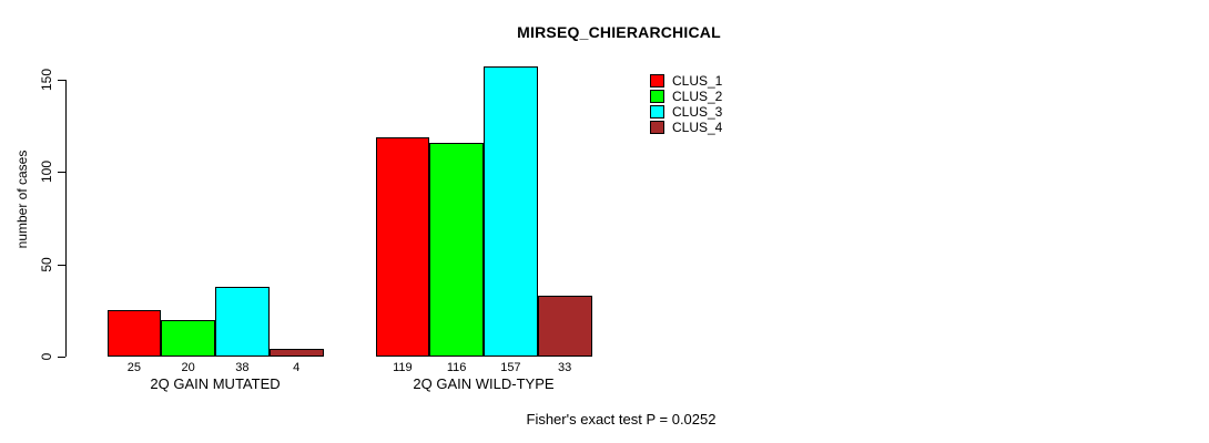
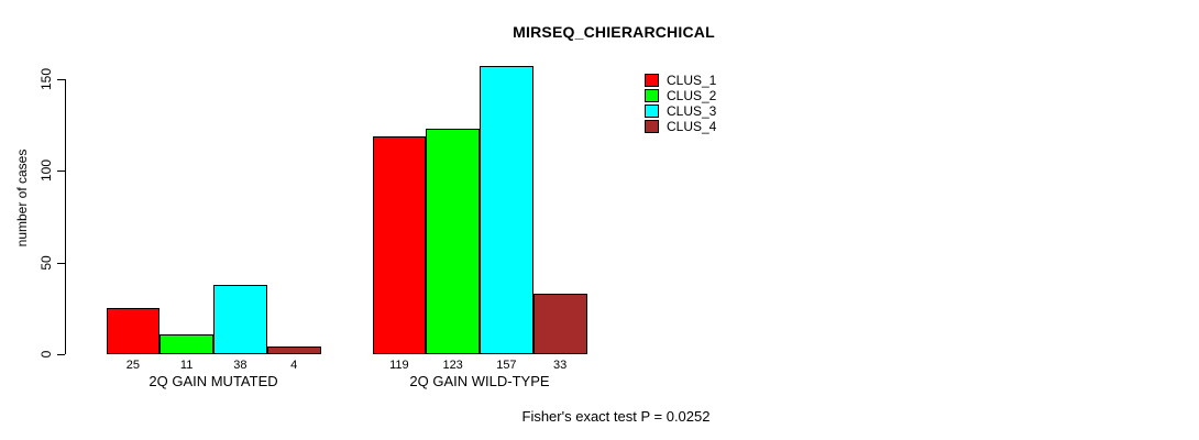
CLUS_2/2Q GAIN MUTATED: 20 -> 11
CLUS_2/2Q GAIN WILD-TYPE: 116 -> 123
